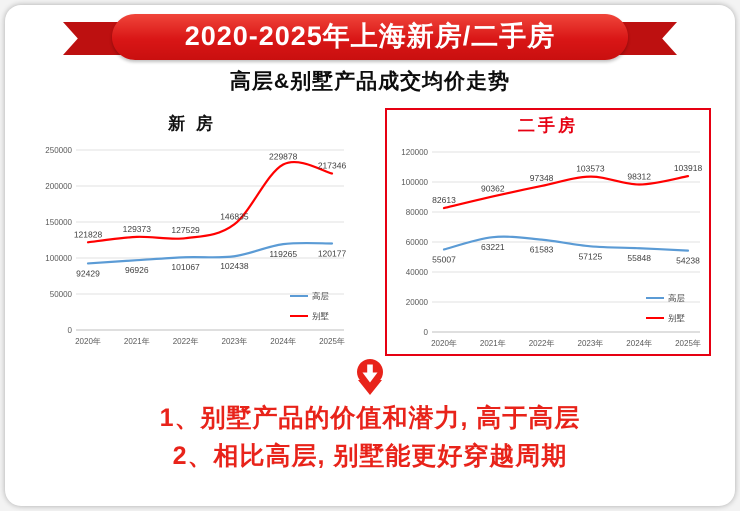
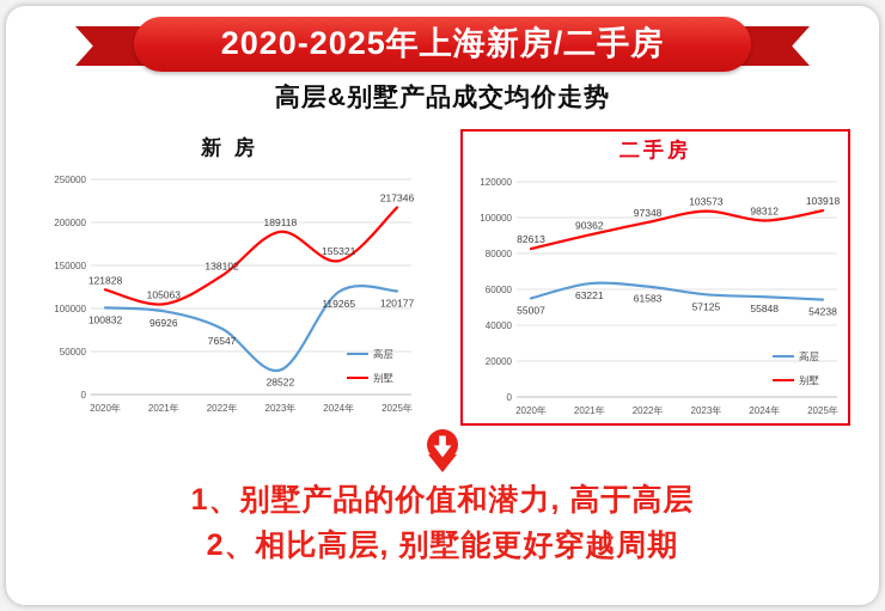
新 房/高层/2020年: 92429 -> 100832
新 房/别墅/2021年: 129373 -> 105063
新 房/高层/2022年: 101067 -> 76547
新 房/别墅/2022年: 127529 -> 138102
新 房/高层/2023年: 102438 -> 28522
新 房/别墅/2023年: 146835 -> 189118
新 房/别墅/2024年: 229878 -> 155321
